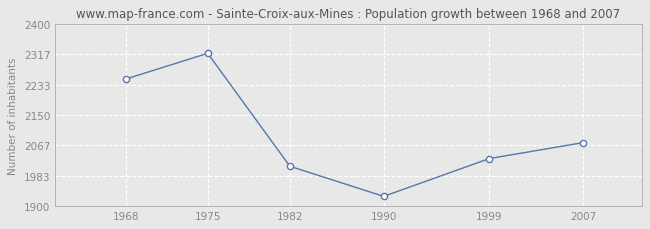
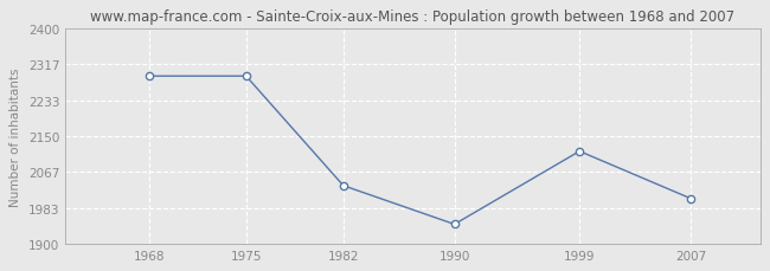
1968: 2249 -> 2290
1975: 2320 -> 2290
1982: 2009 -> 2035
1990: 1926 -> 1945
1999: 2030 -> 2115
2007: 2074 -> 2005
